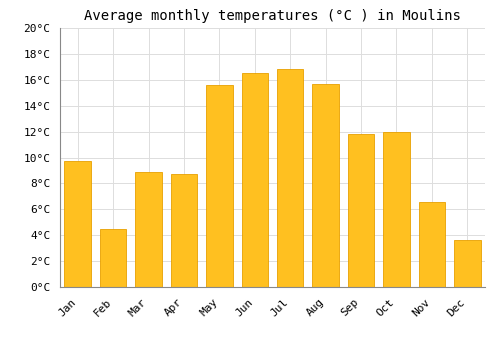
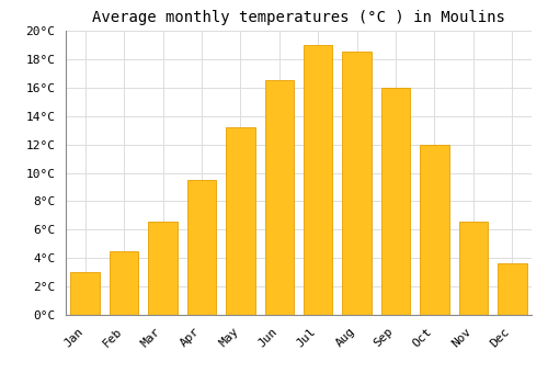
Jan: 9.7°C -> 3.0°C
Mar: 8.9°C -> 6.6°C
Apr: 8.7°C -> 9.5°C
May: 15.6°C -> 13.2°C
Jul: 16.8°C -> 19.0°C
Aug: 15.7°C -> 18.5°C
Sep: 11.8°C -> 16.0°C
